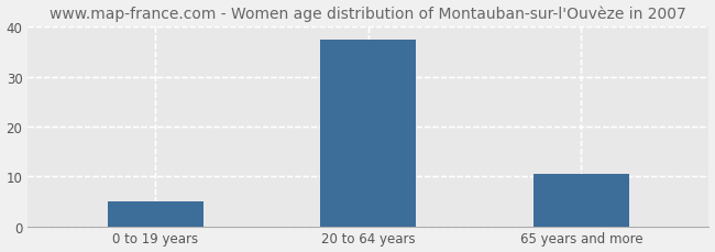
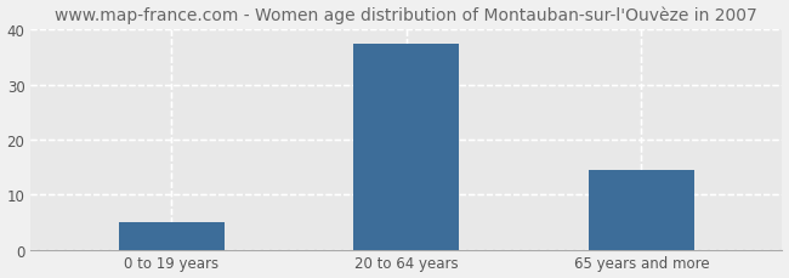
65 years and more: 10.5 -> 14.5
